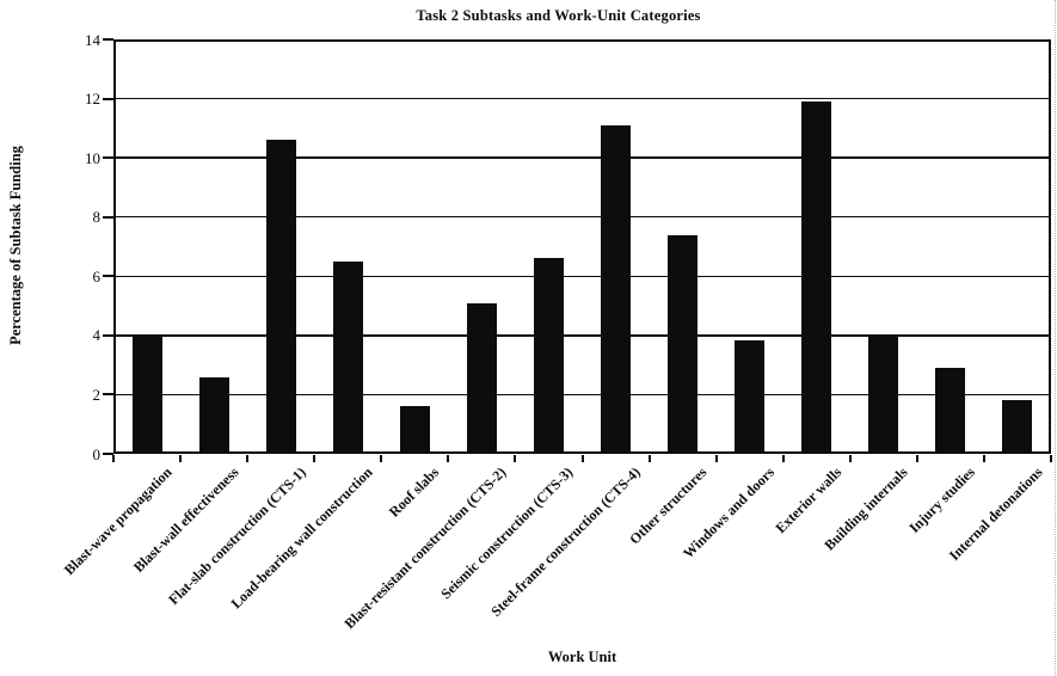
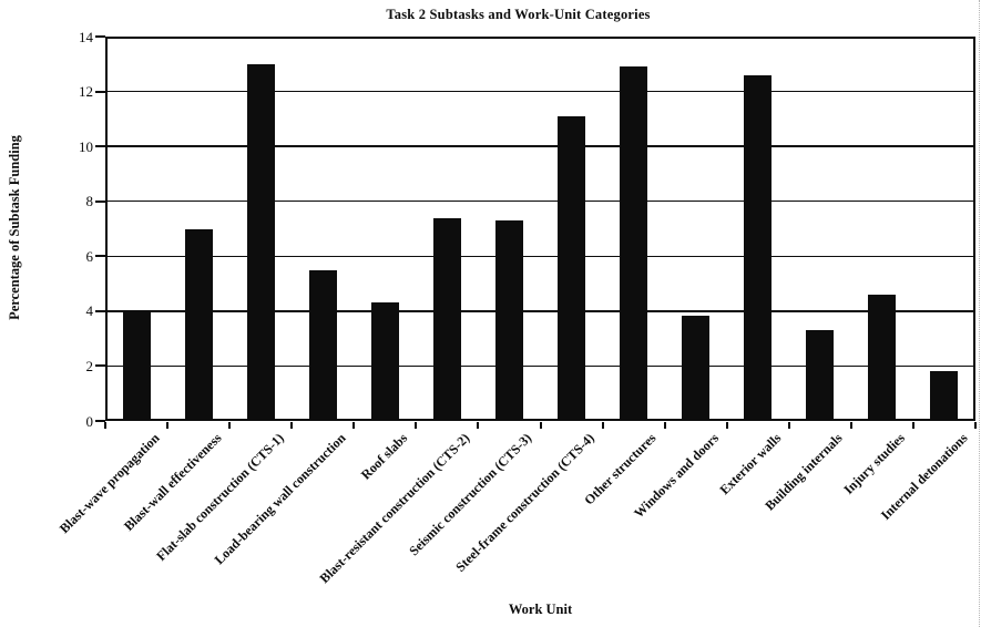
Blast-wall effectiveness: 2.6 -> 7.0
Flat-slab construction (CTS-1): 10.6 -> 13.0
Load-bearing wall construction: 6.5 -> 5.5
Roof slabs: 1.6 -> 4.3
Blast-resistant construction (CTS-2): 5.1 -> 7.4
Seismic construction (CTS-3): 6.6 -> 7.3
Other structures: 7.4 -> 12.9
Exterior walls: 11.9 -> 12.6
Building internals: 4.0 -> 3.3
Injury studies: 2.9 -> 4.6
